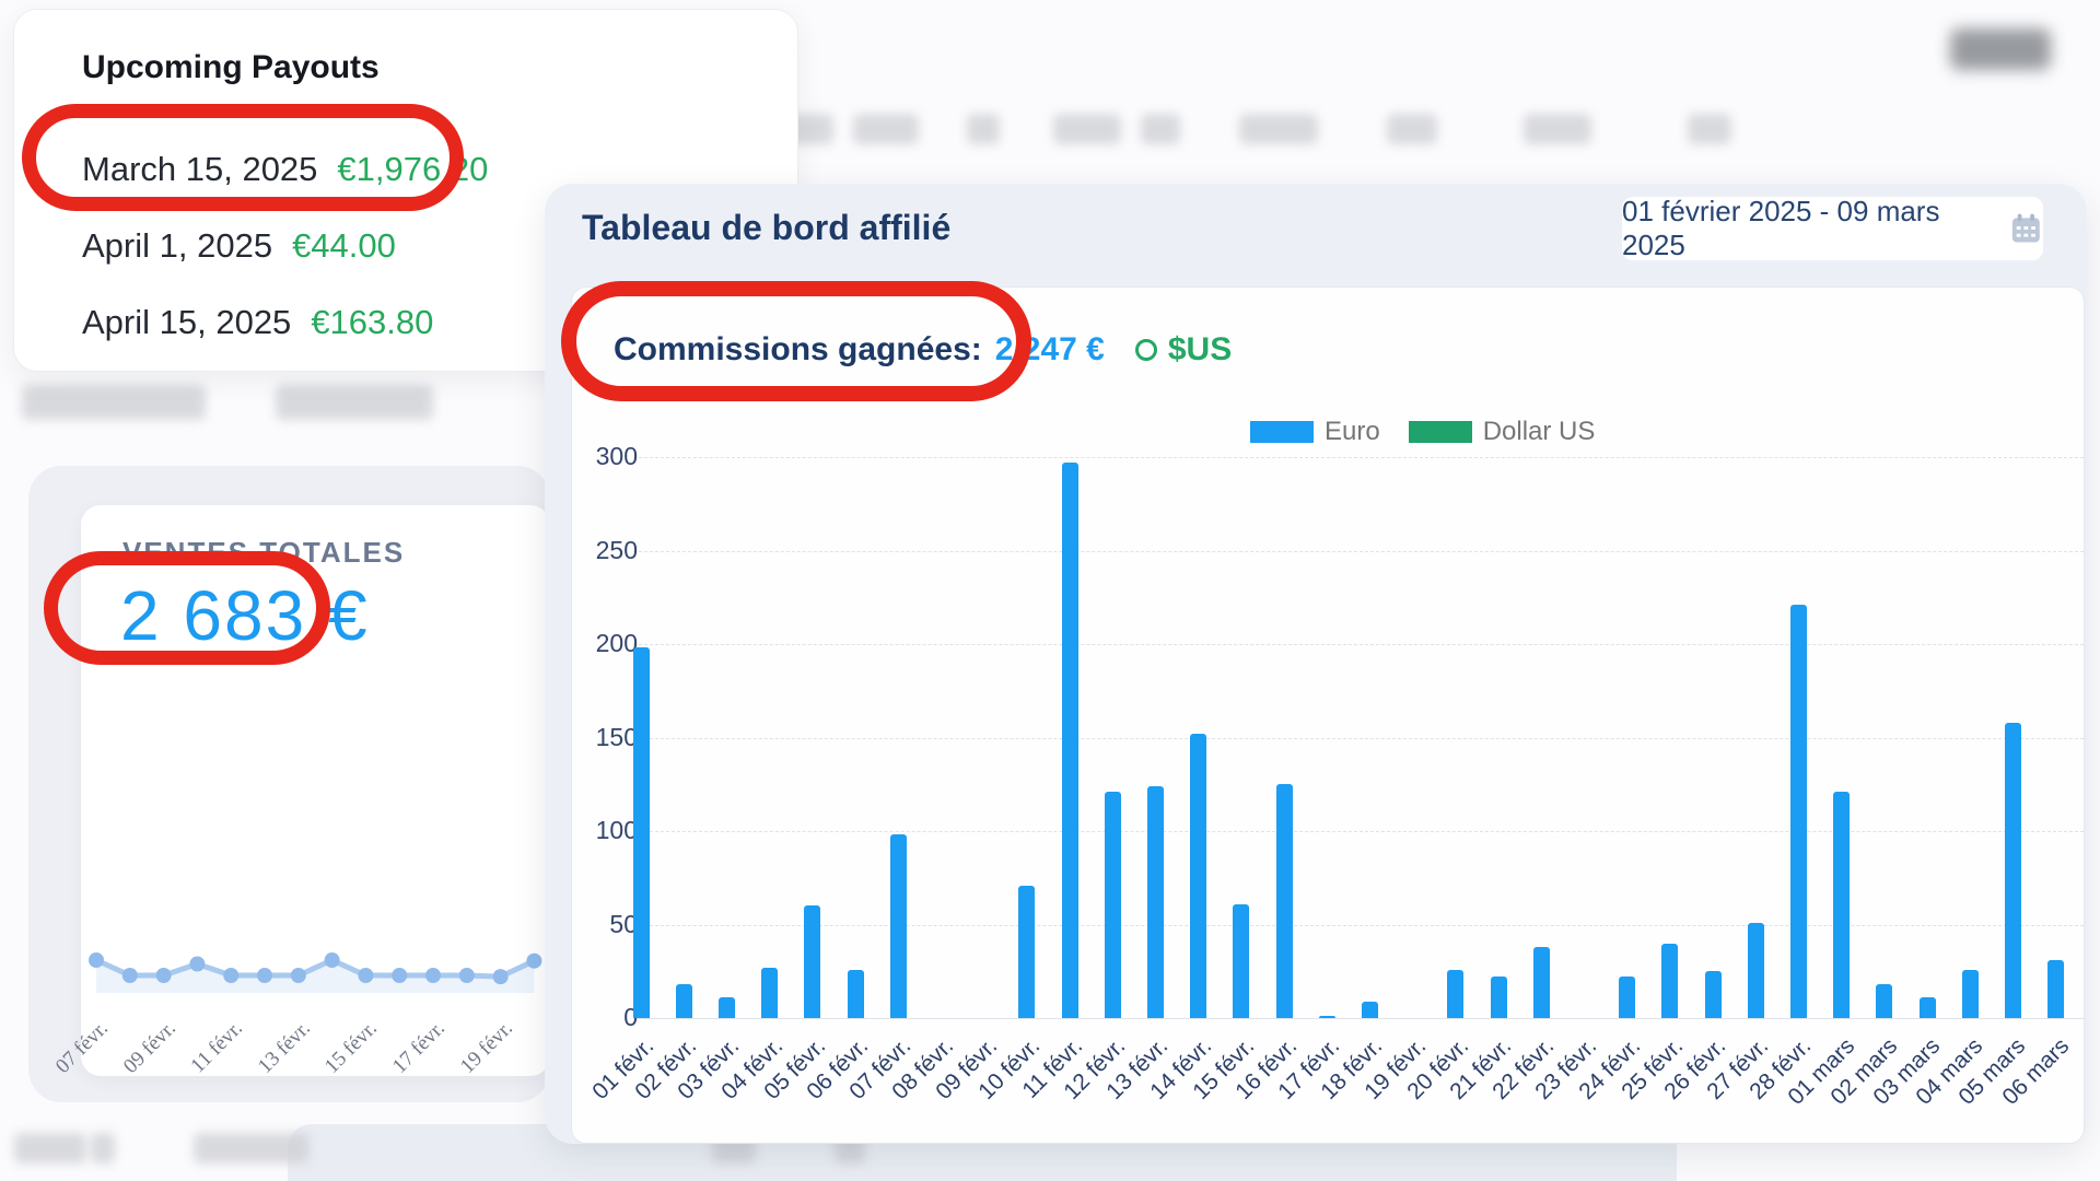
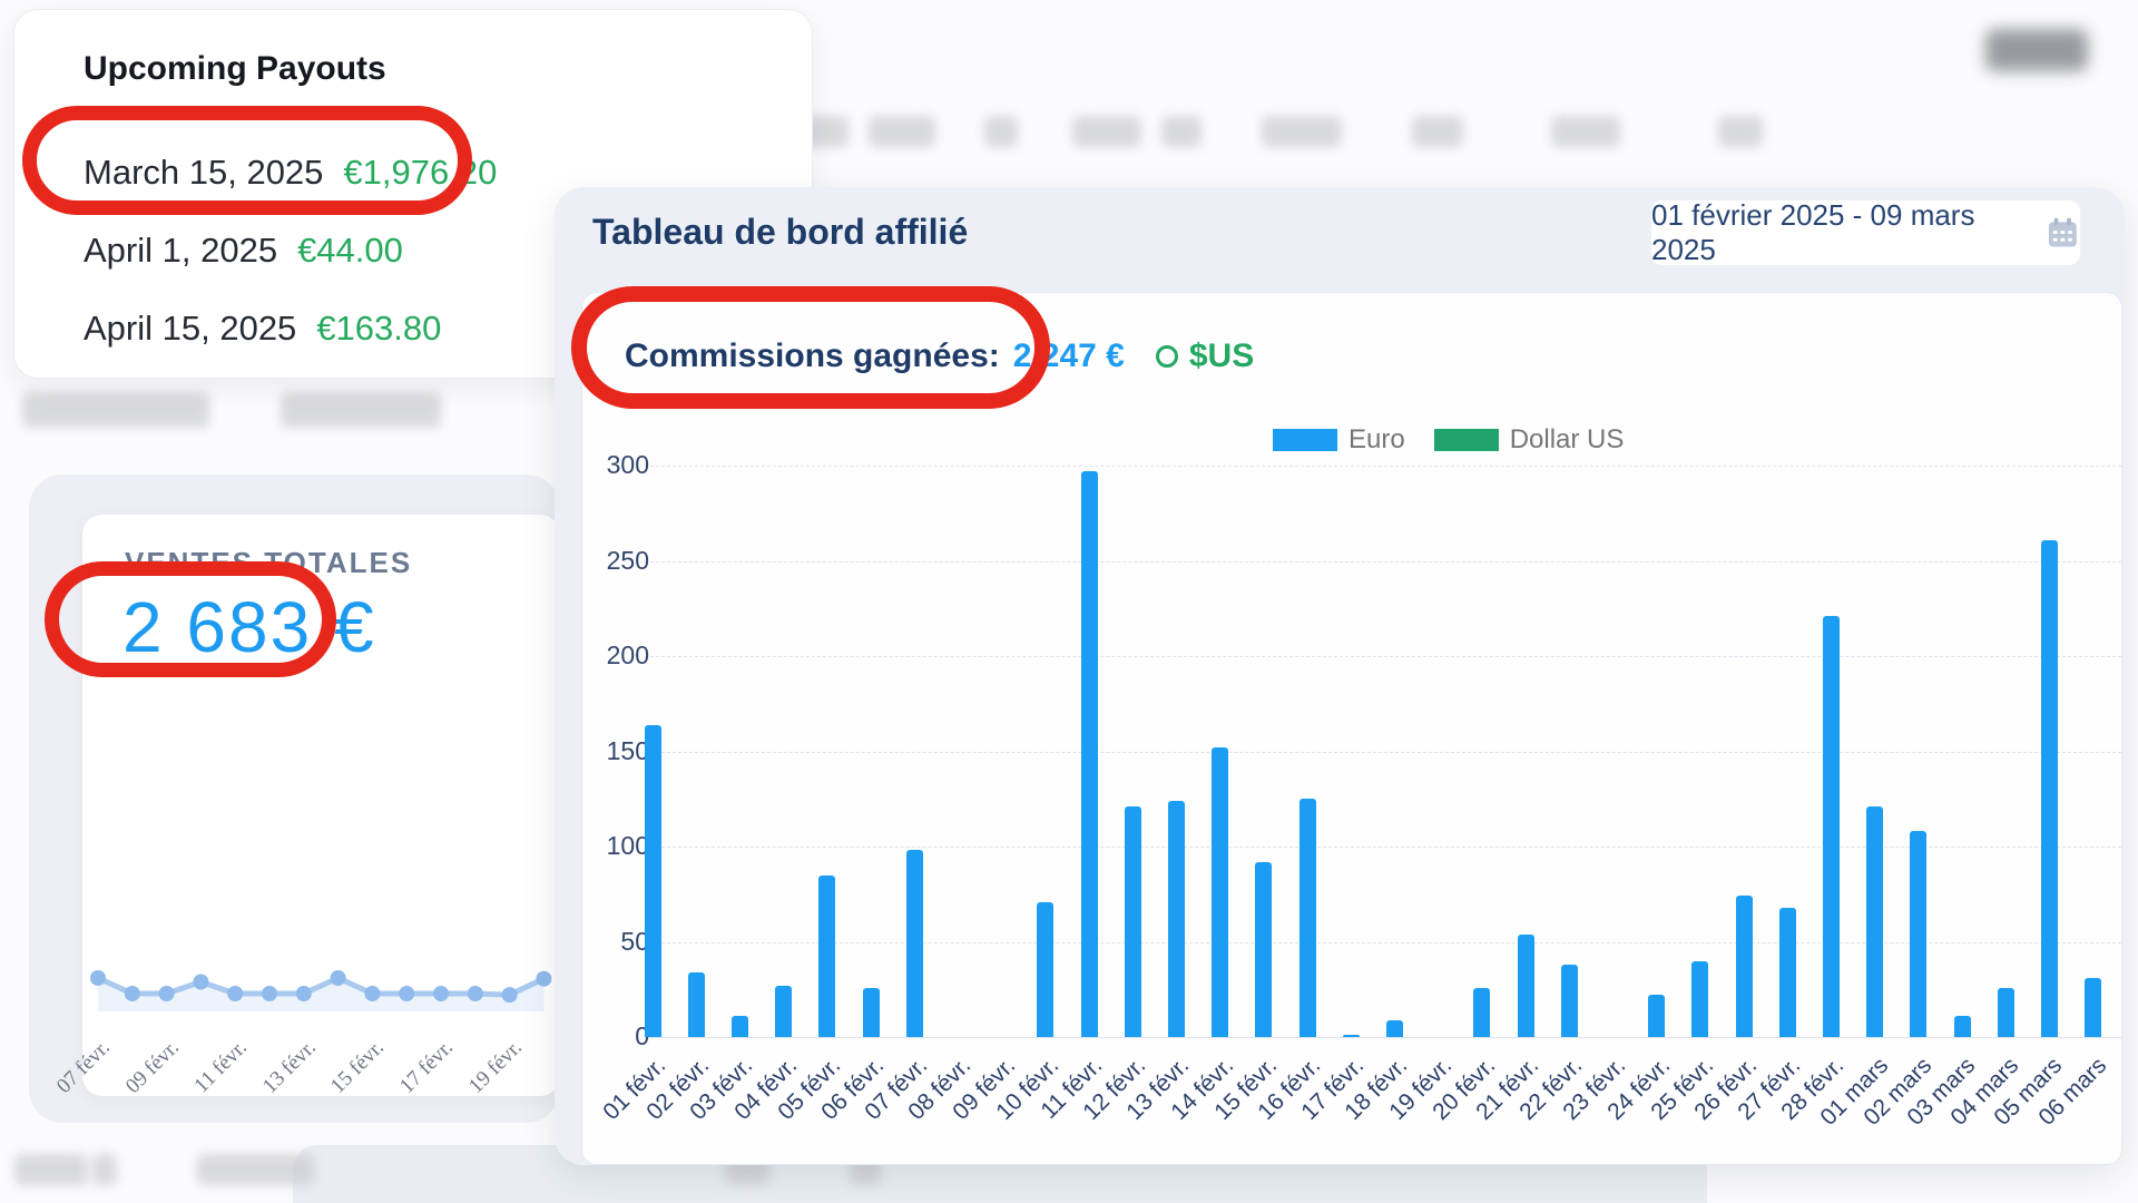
Euro/01 févr.: 198 -> 164
Euro/02 févr.: 18 -> 34
Euro/05 févr.: 60 -> 85
Euro/15 févr.: 61 -> 92
Euro/21 févr.: 22 -> 54
Euro/26 févr.: 25 -> 74
Euro/27 févr.: 51 -> 68
Euro/02 mars: 18 -> 108
Euro/05 mars: 158 -> 261
